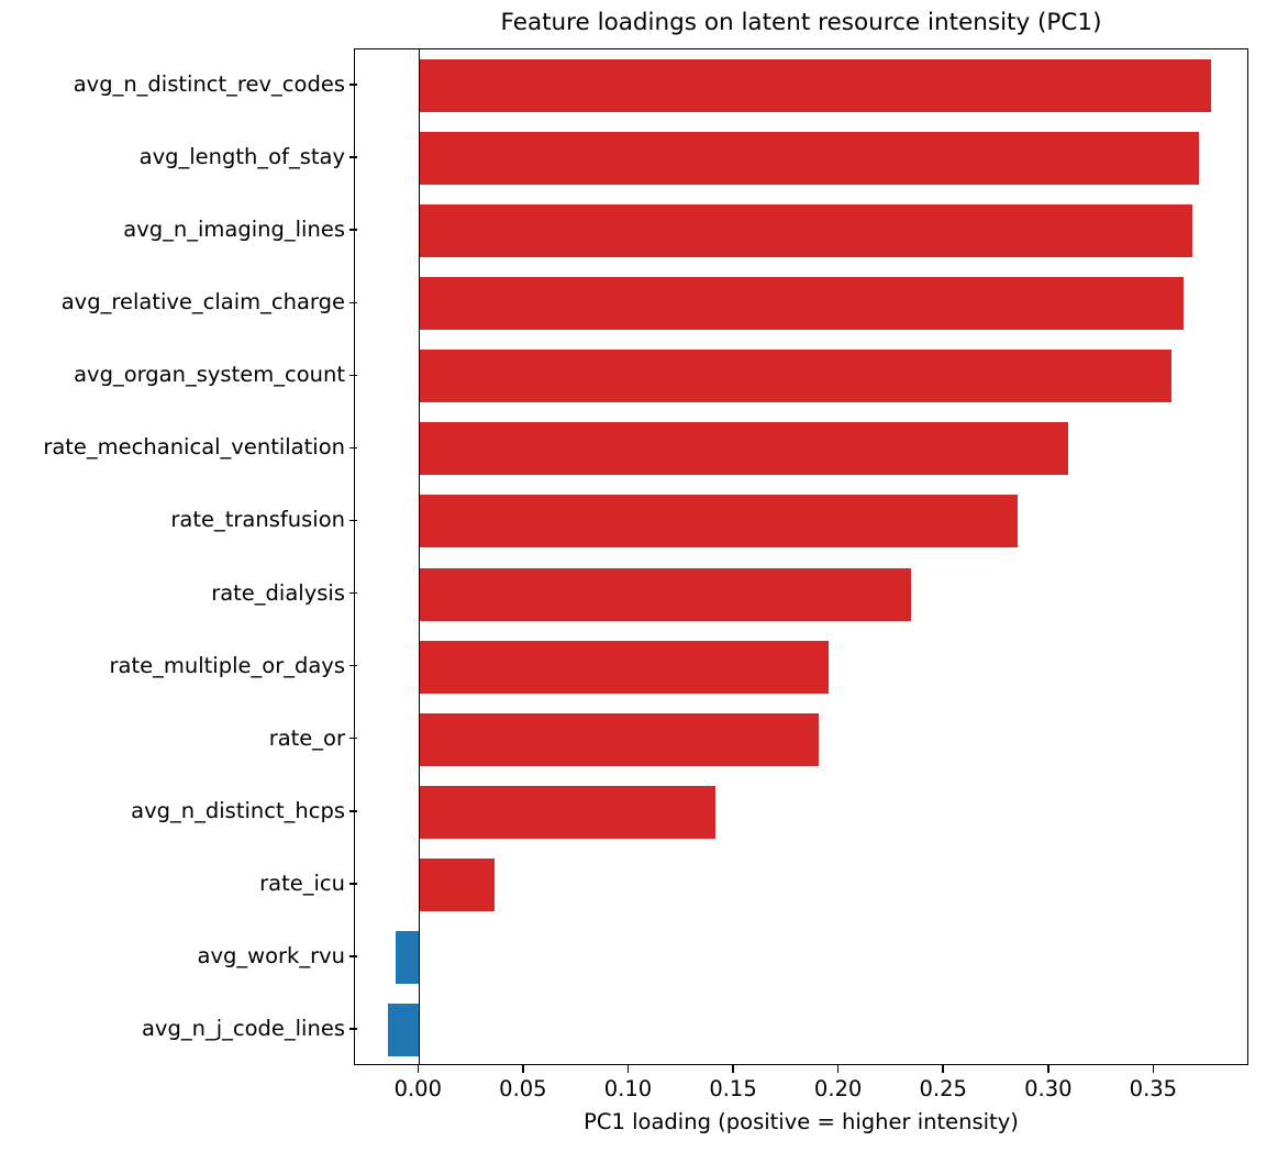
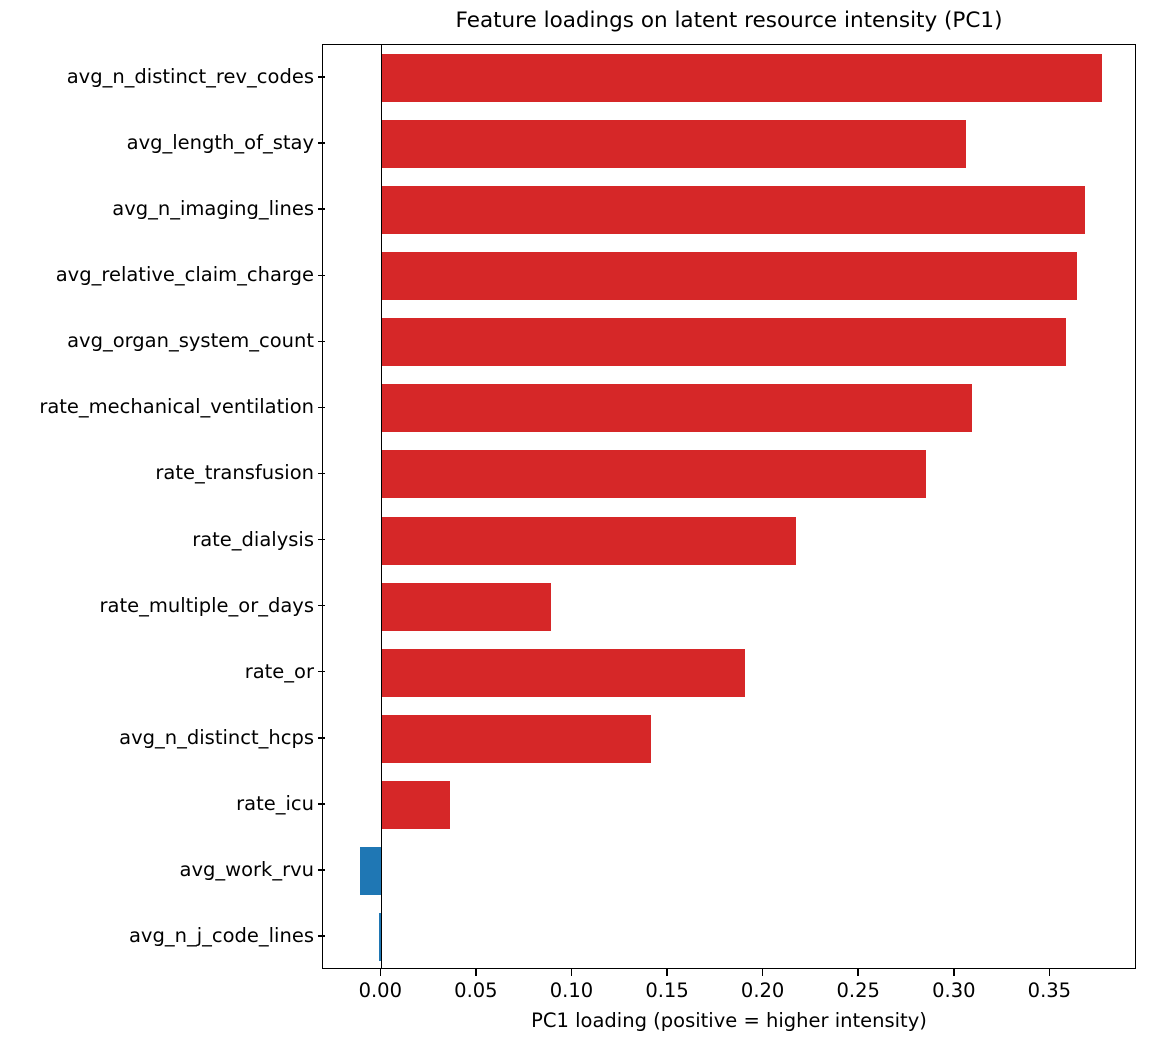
avg_length_of_stay: 0.371 -> 0.306
rate_dialysis: 0.234 -> 0.217
rate_multiple_or_days: 0.195 -> 0.089
avg_n_j_code_lines: -0.015 -> -0.001
